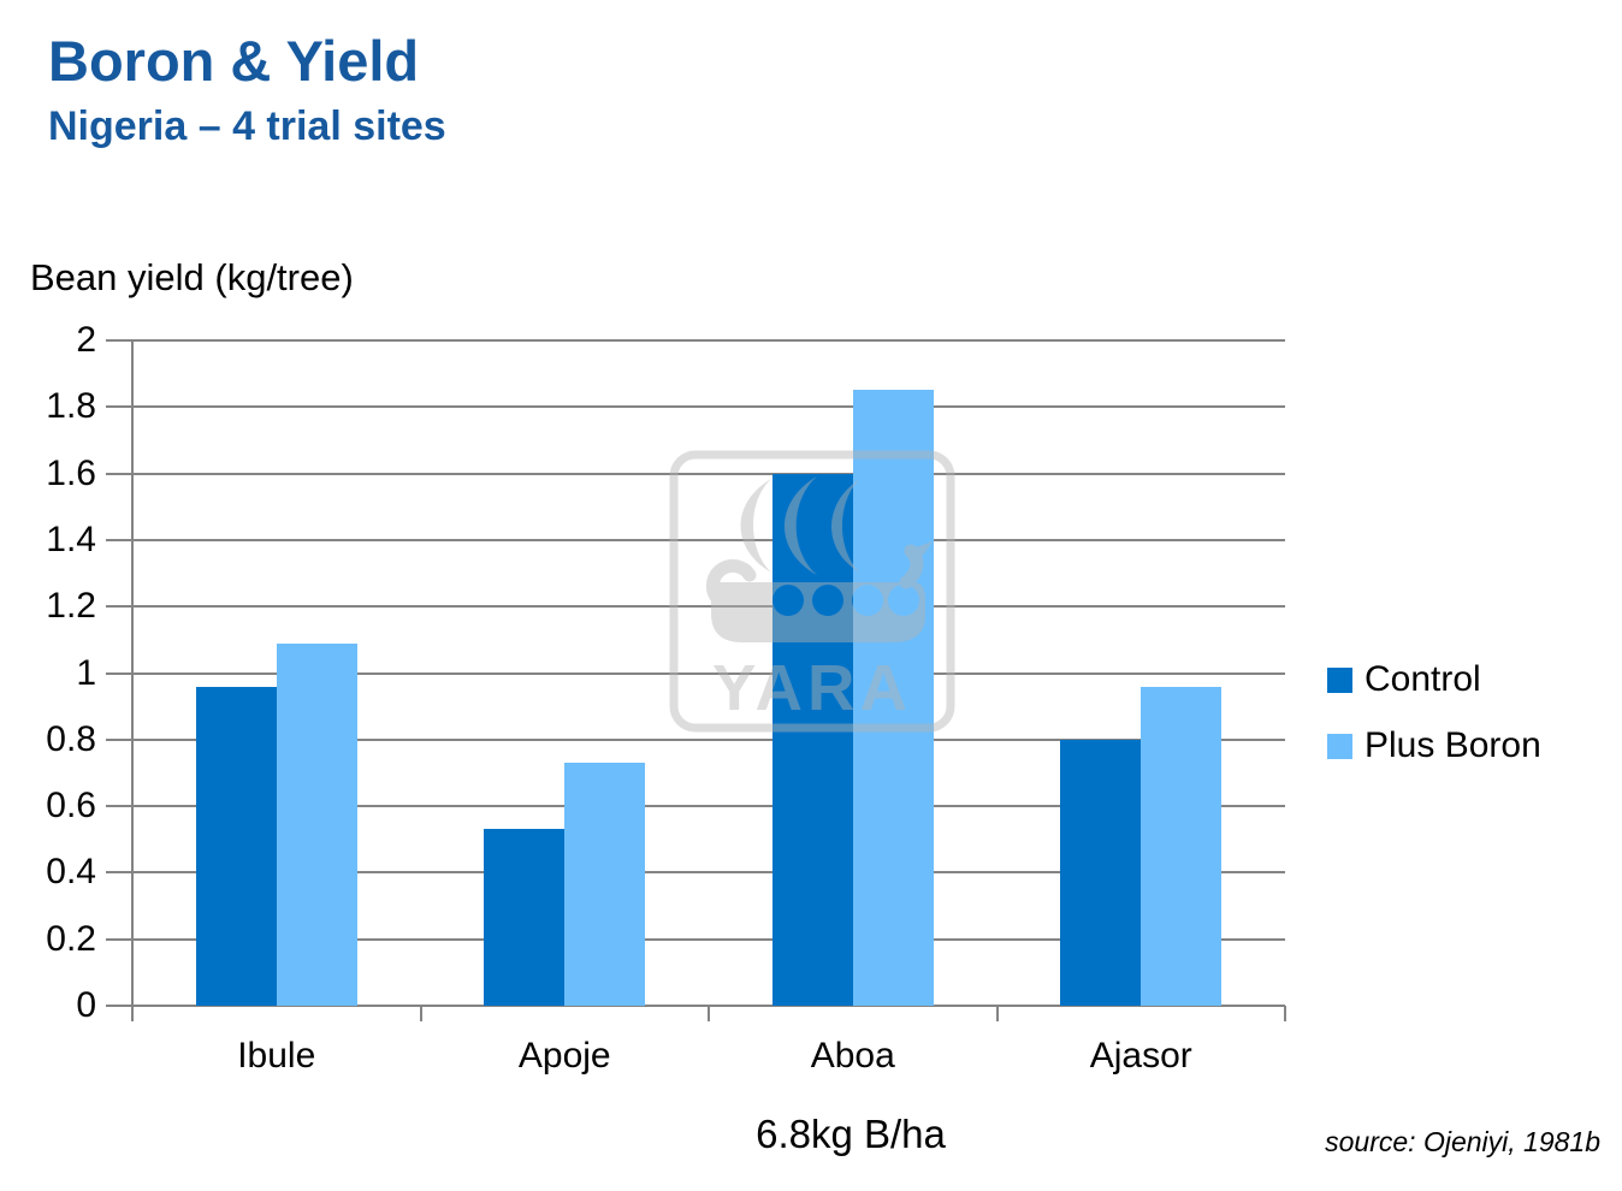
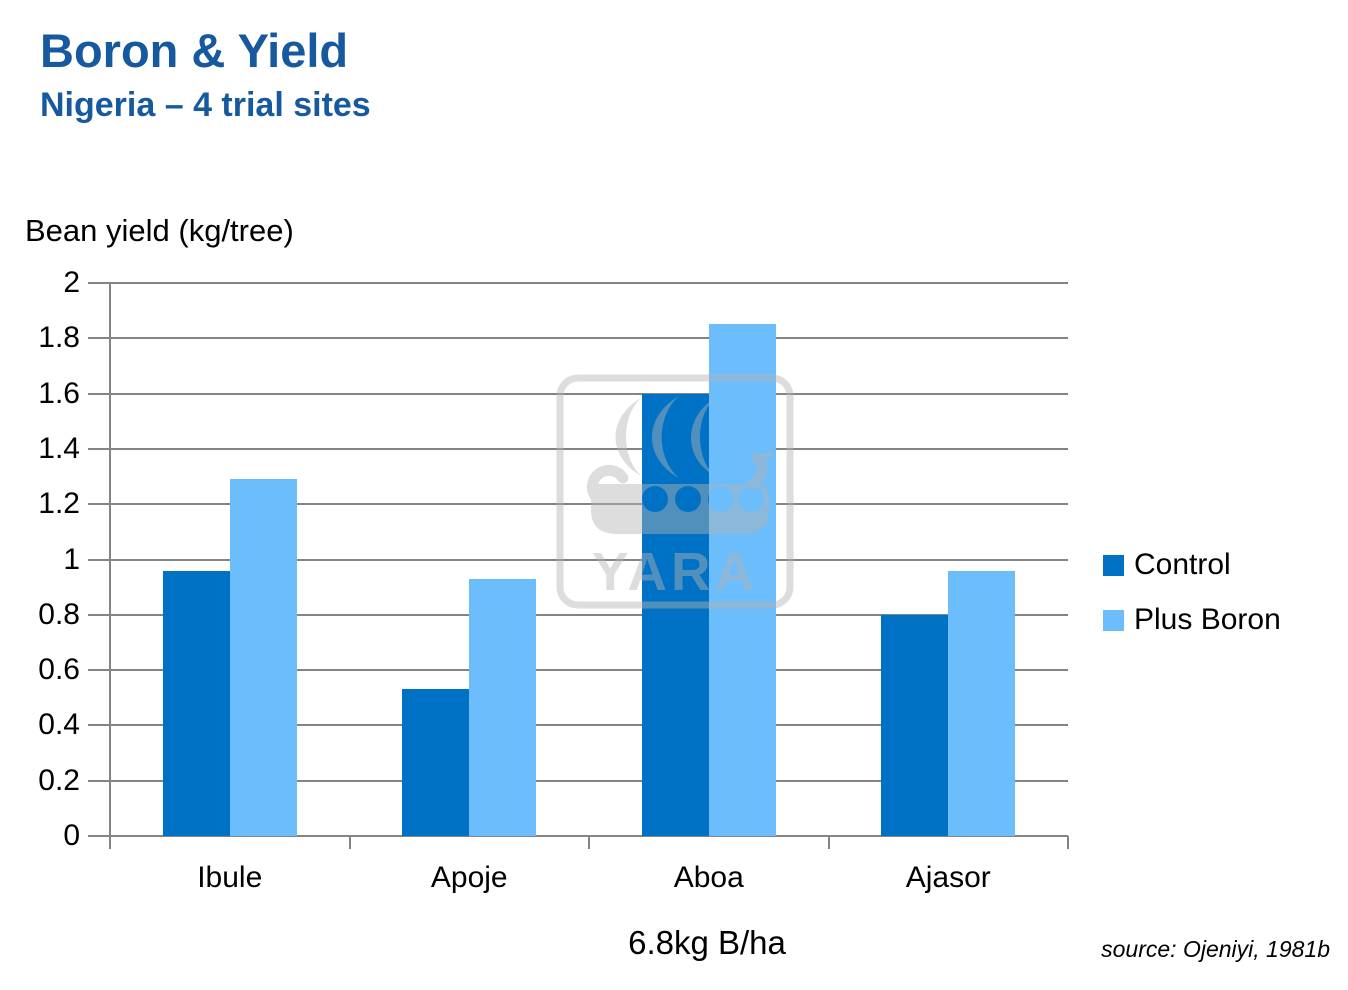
Plus Boron/Ibule: 1.09 -> 1.29
Plus Boron/Apoje: 0.73 -> 0.93
